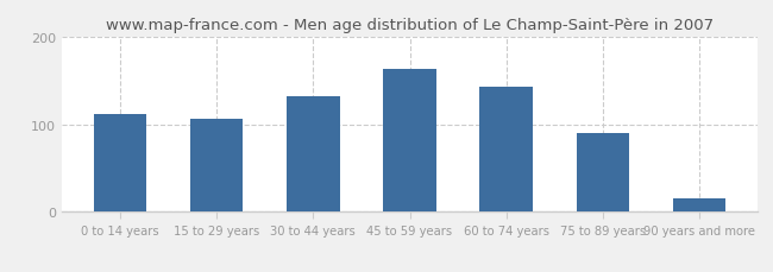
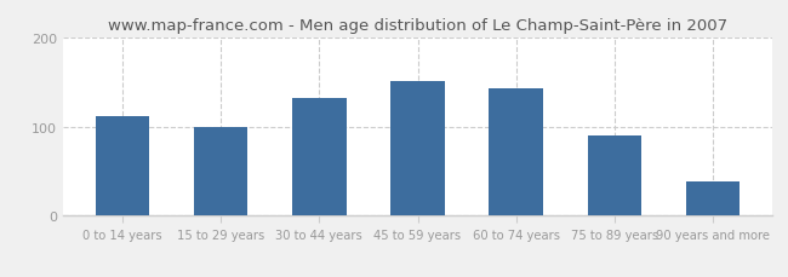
15 to 29 years: 107 -> 100
45 to 59 years: 163 -> 152
90 years and more: 15 -> 38
